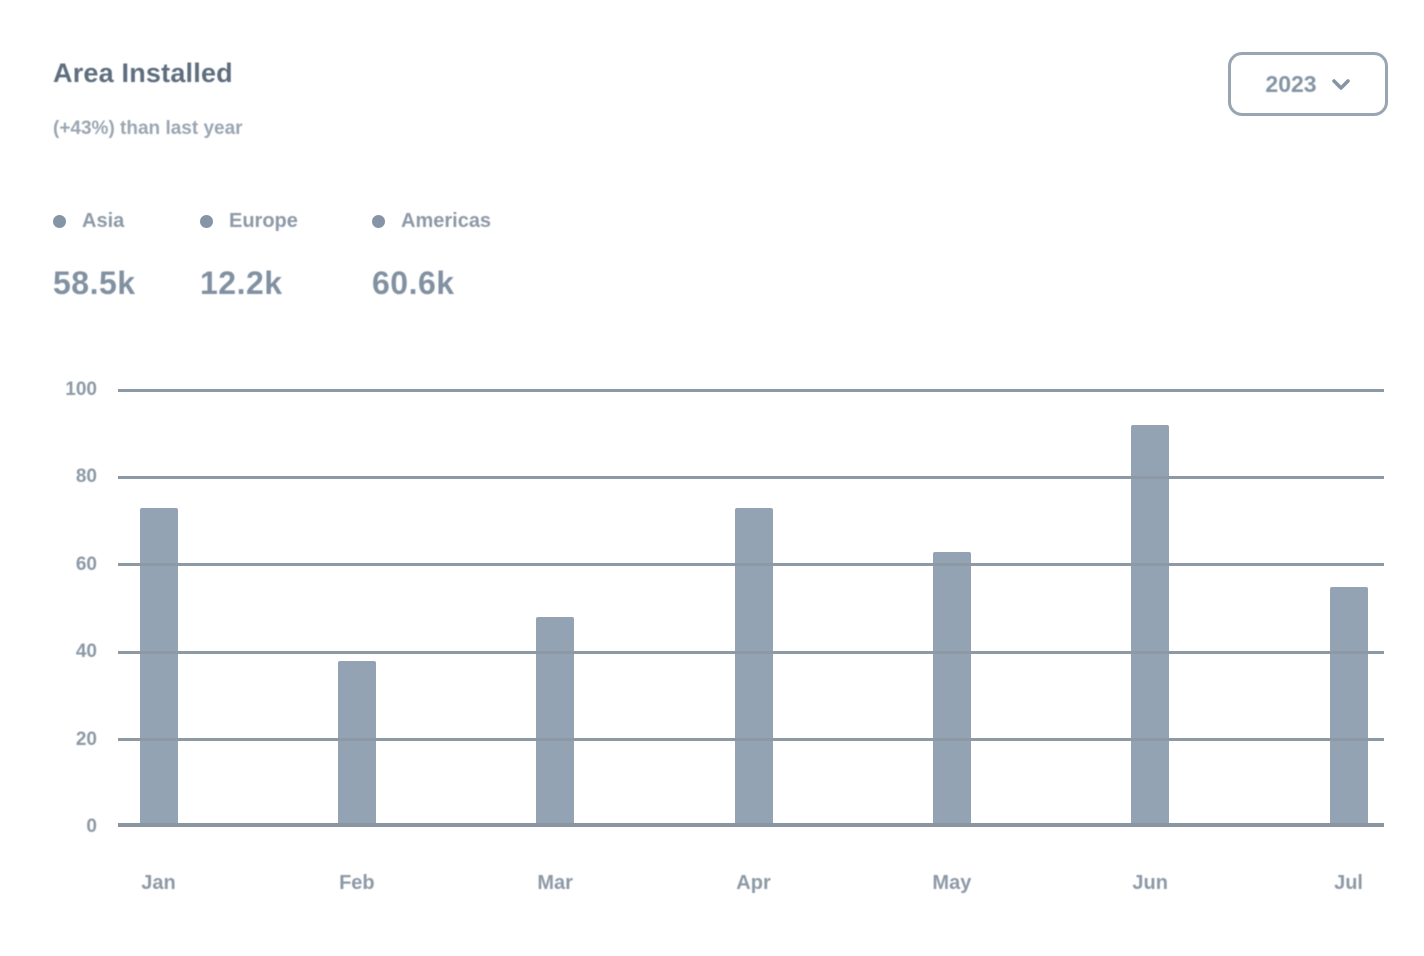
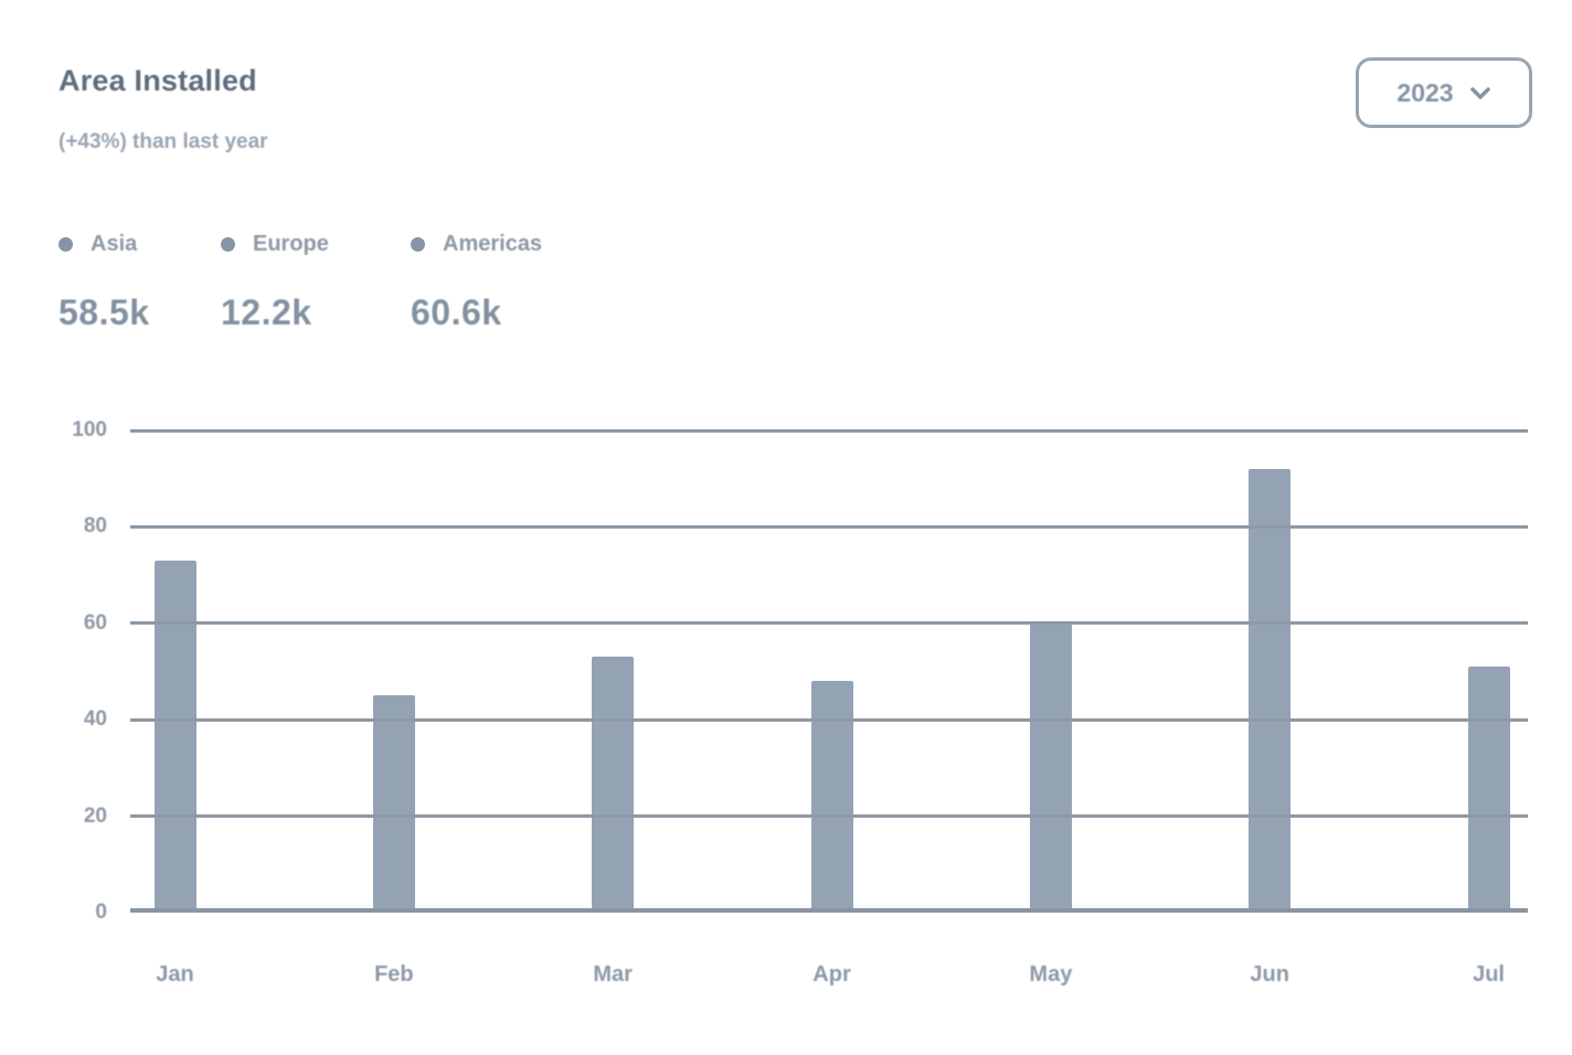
Feb: 38 -> 45
Mar: 48 -> 53
Apr: 73 -> 48
May: 63 -> 60
Jul: 55 -> 51
